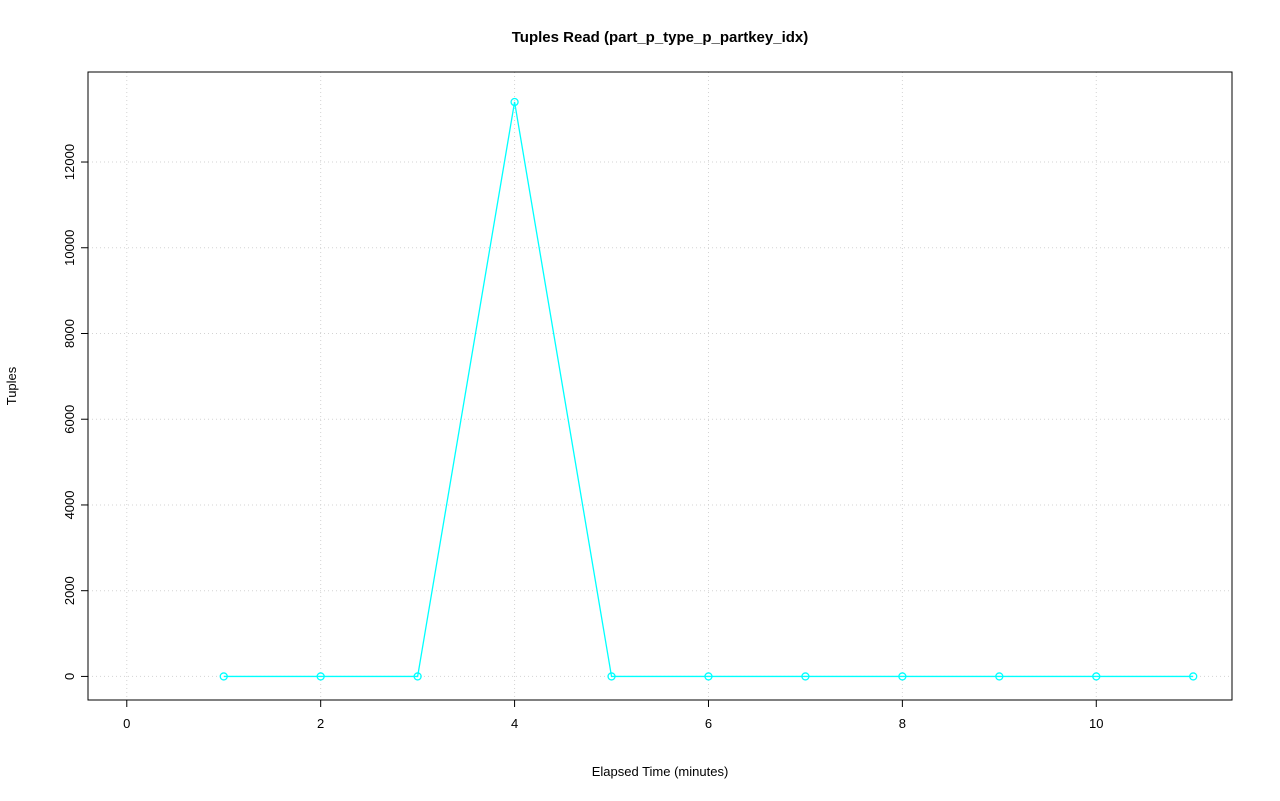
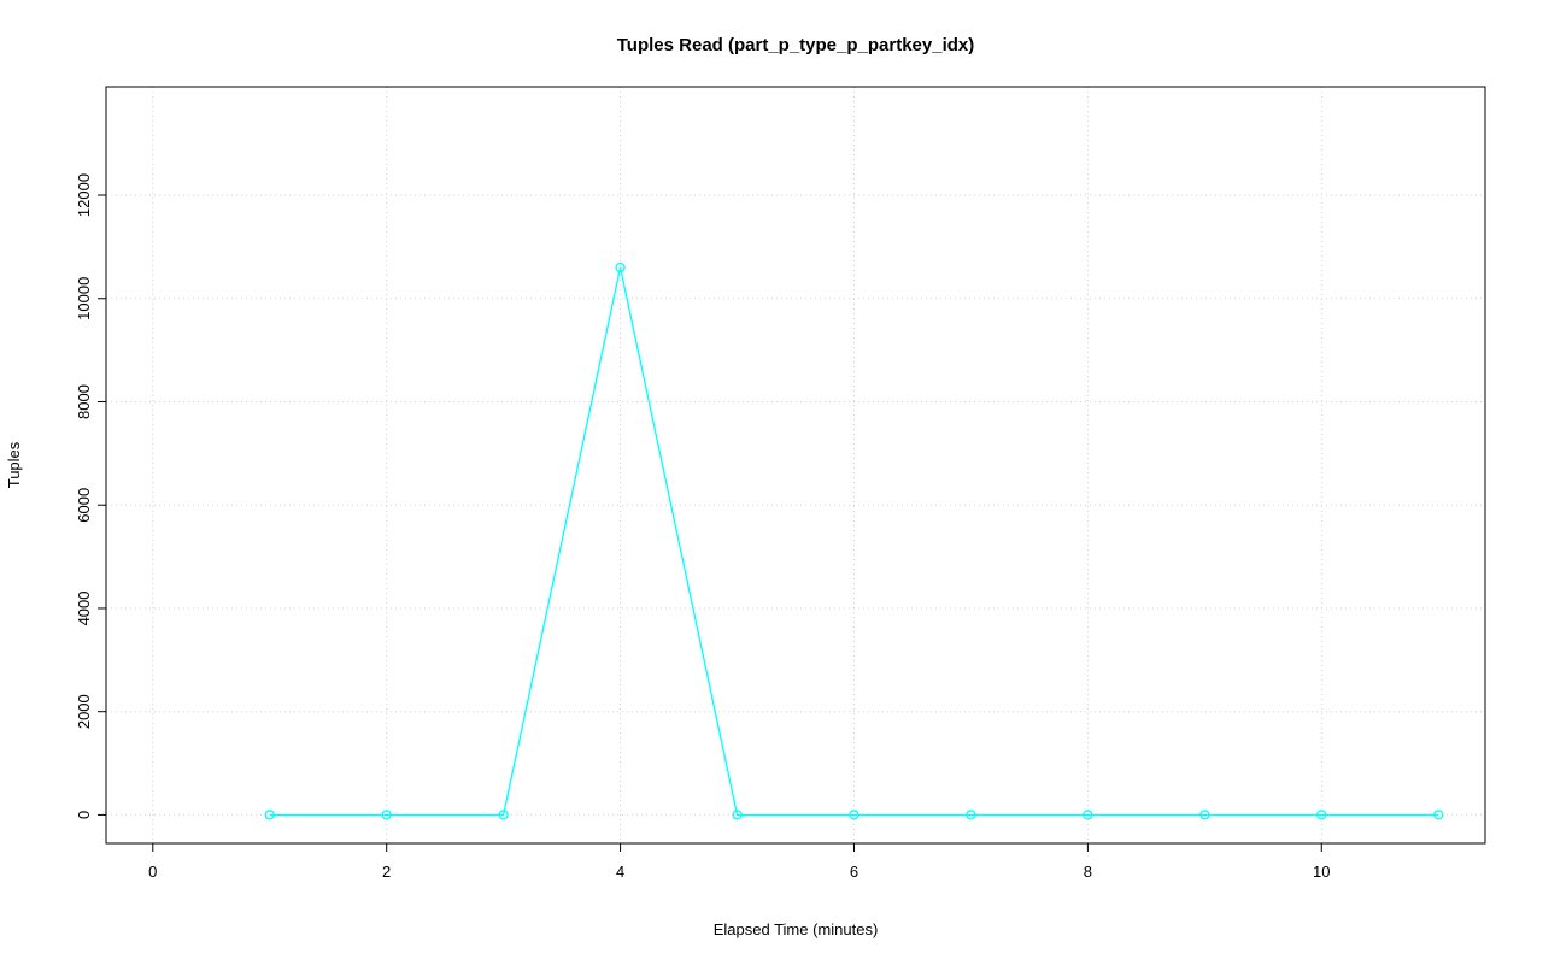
4: 13400 -> 10600
